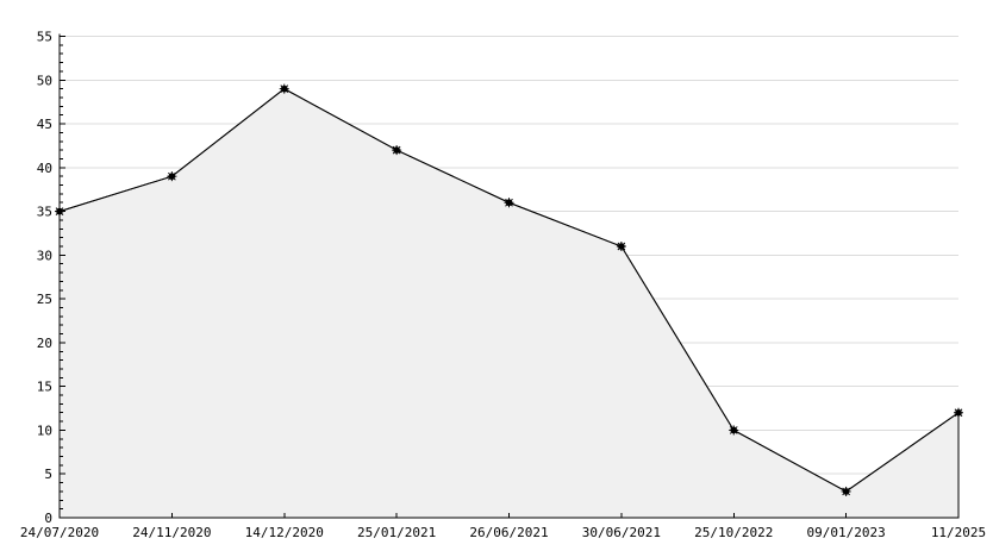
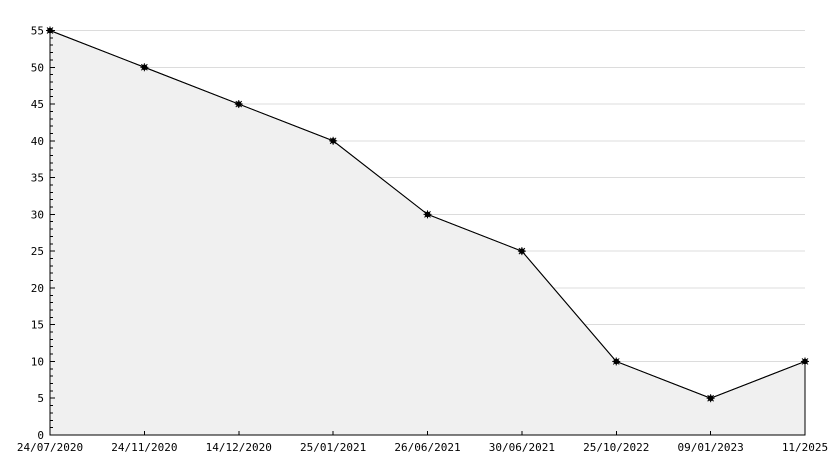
24/07/2020: 35 -> 55
24/11/2020: 39 -> 50
14/12/2020: 49 -> 45
25/01/2021: 42 -> 40
26/06/2021: 36 -> 30
30/06/2021: 31 -> 25
09/01/2023: 3 -> 5
11/2025: 12 -> 10
